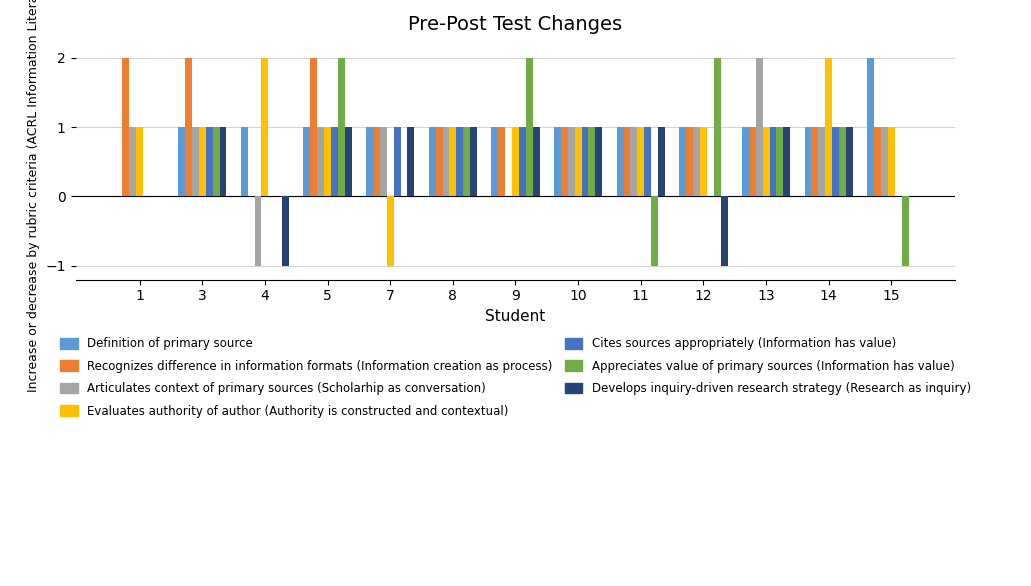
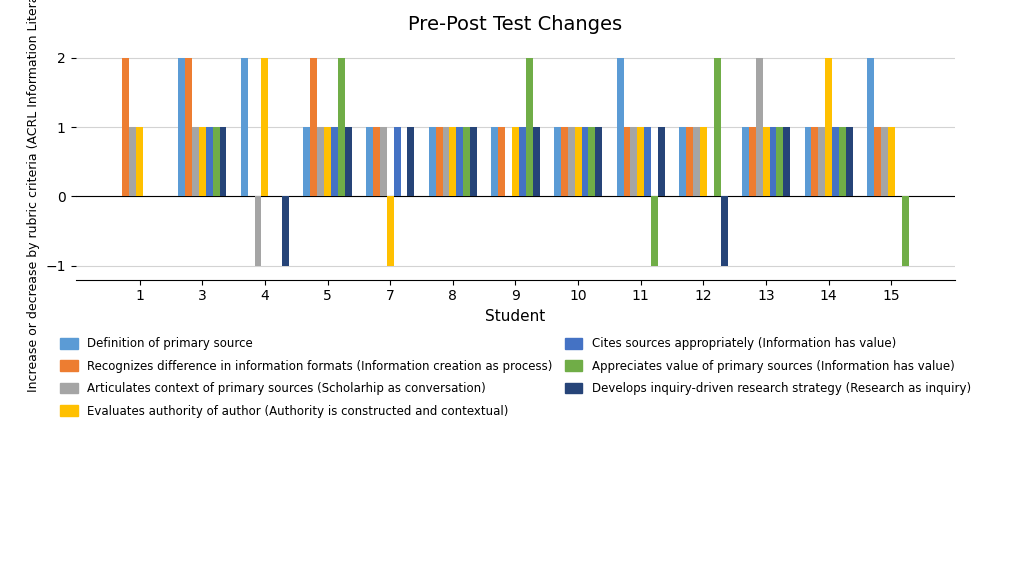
Definition of primary source/3: 1 -> 2
Definition of primary source/4: 1 -> 2
Definition of primary source/11: 1 -> 2
